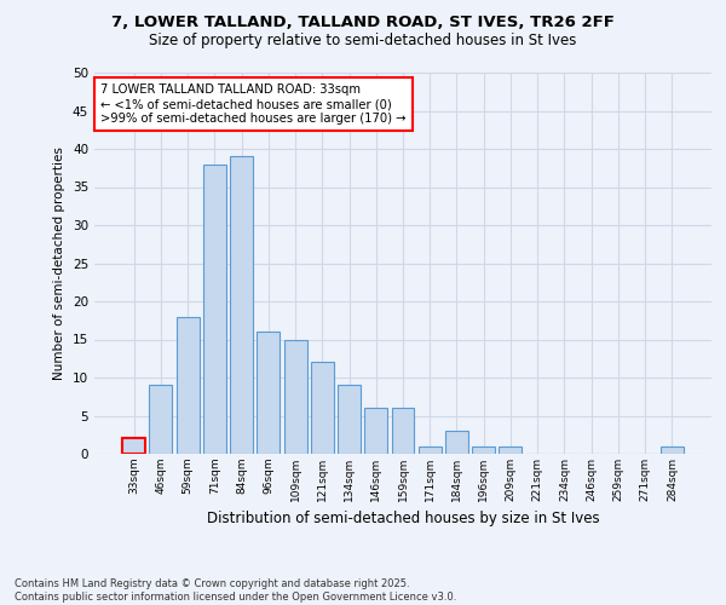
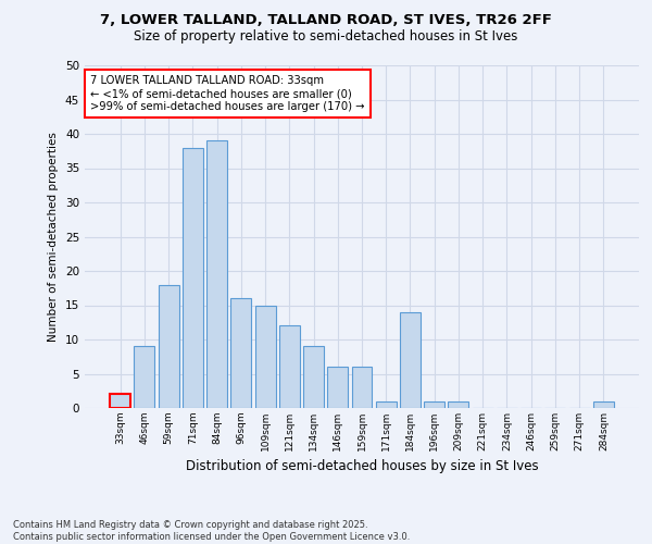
184sqm: 3 -> 14
